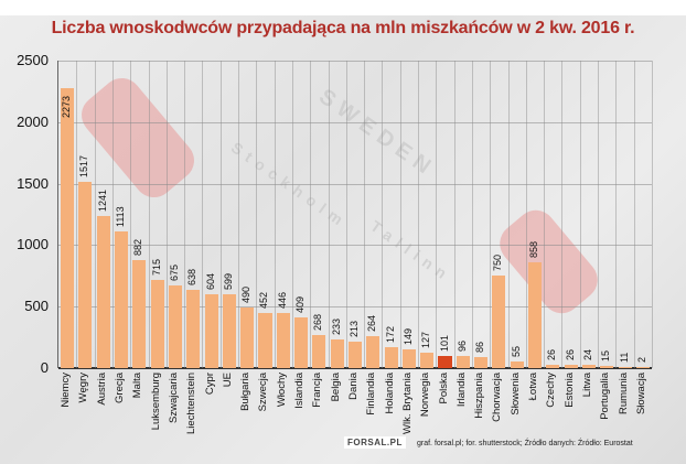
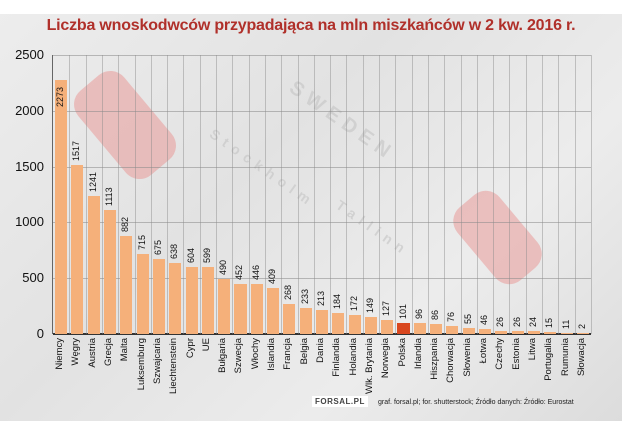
Finlandia: 264 -> 184
Chorwacja: 750 -> 76
Łotwa: 858 -> 46
